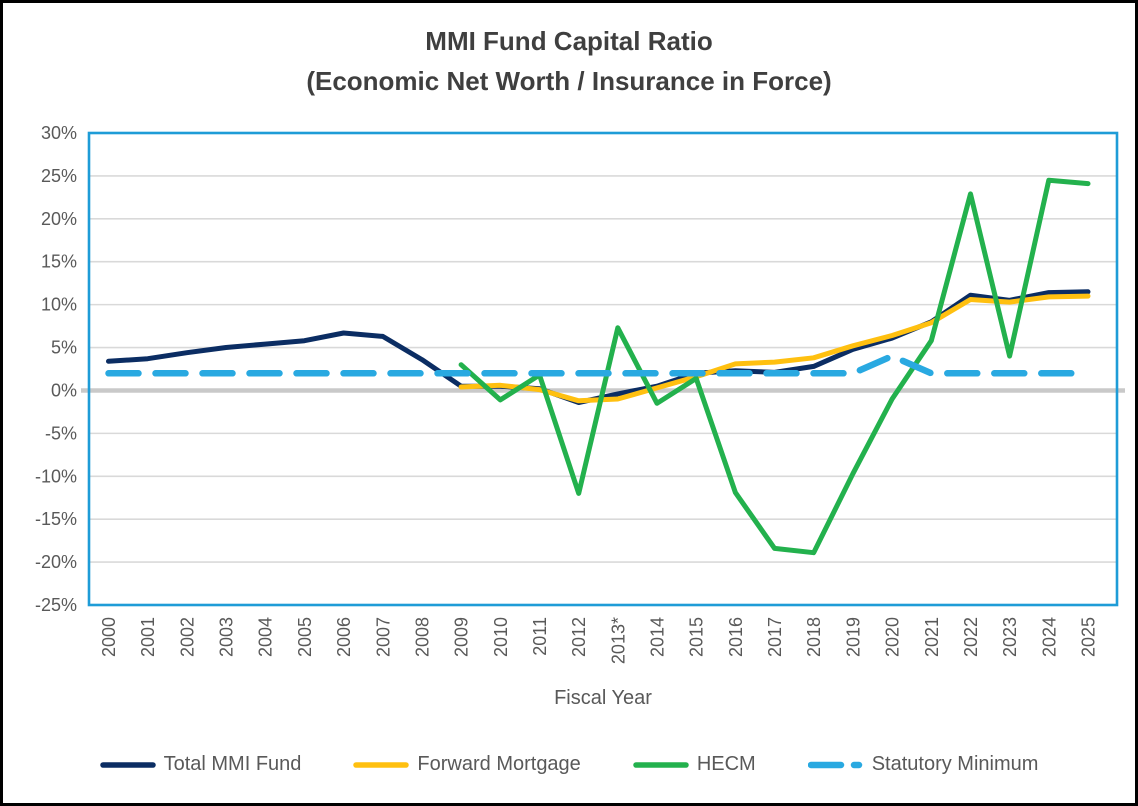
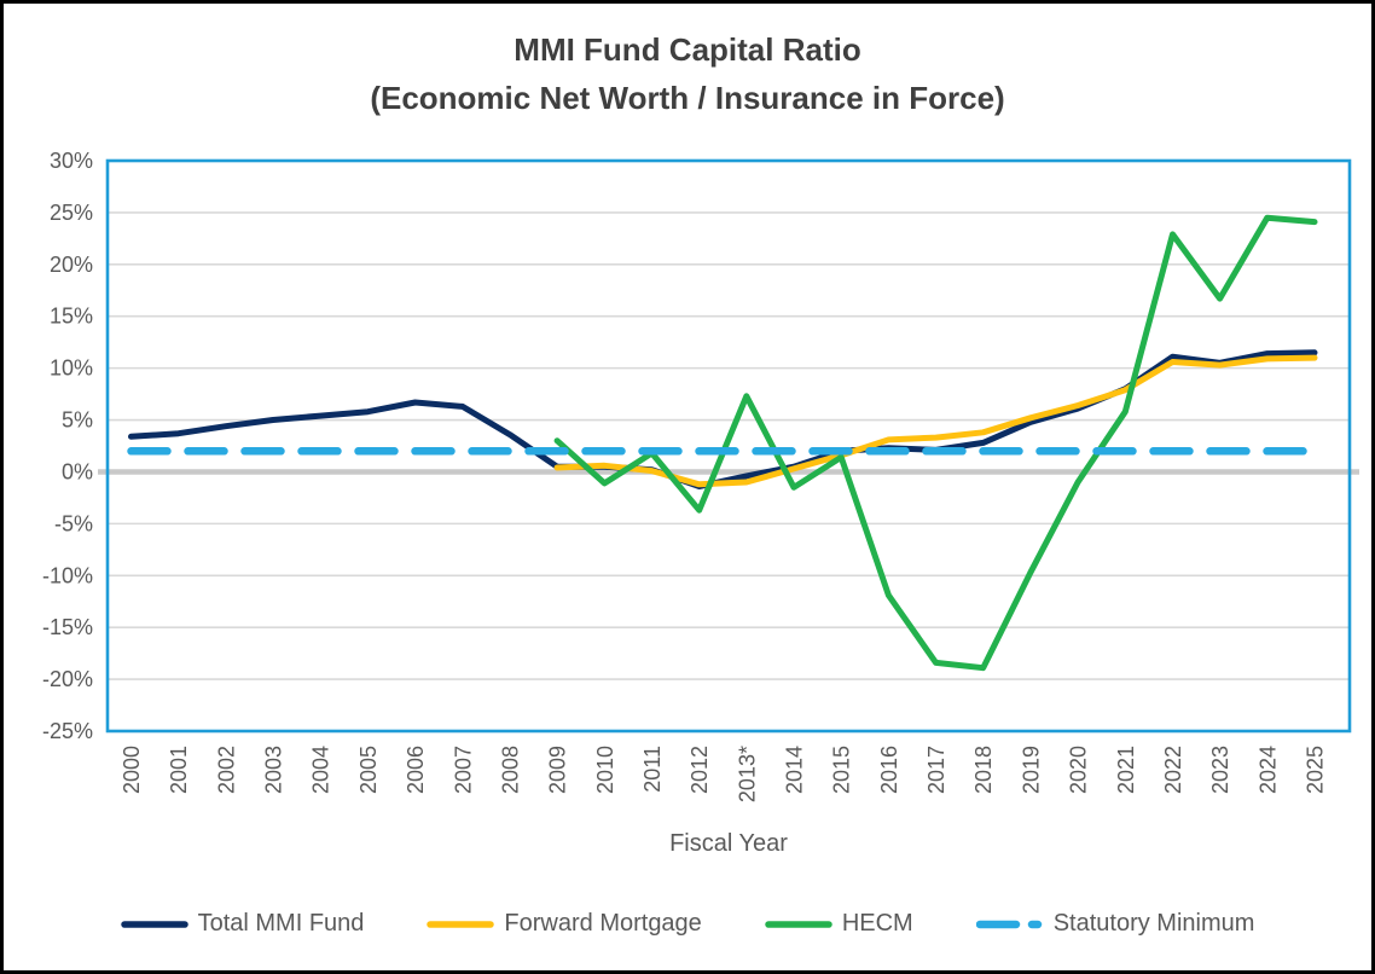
HECM/2012: -12% -> -4%
Statutory Minimum/2020: 4% -> 2%
HECM/2023: 4% -> 17%
